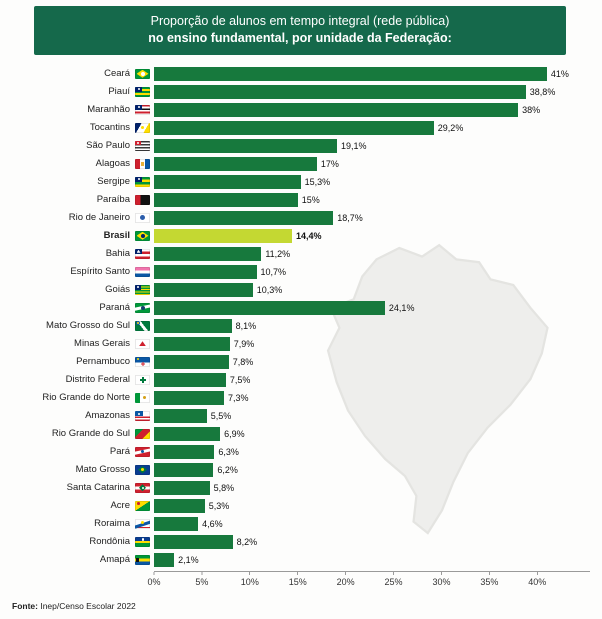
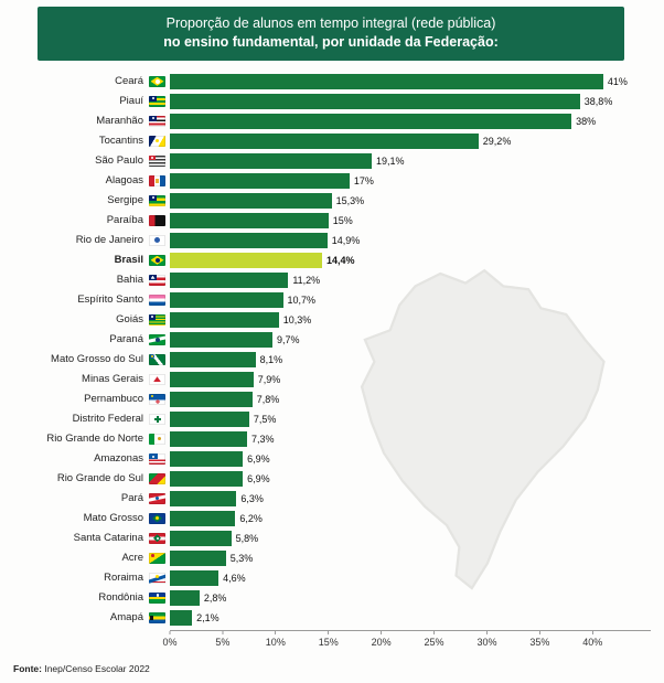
Rio de Janeiro: 18,7% -> 14,9%
Paraná: 24,1% -> 9,7%
Amazonas: 5,5% -> 6,9%
Rondônia: 8,2% -> 2,8%
